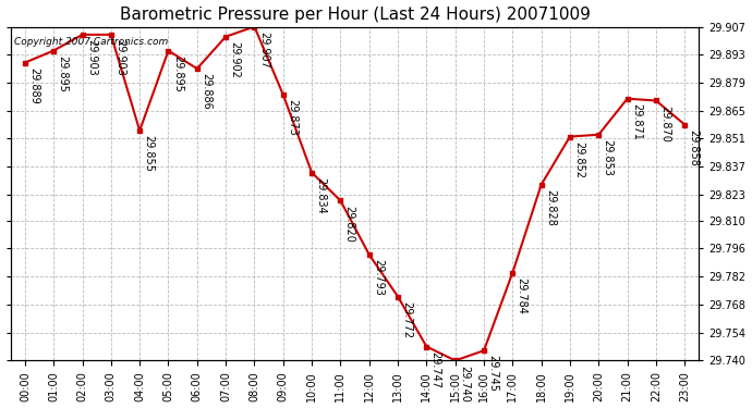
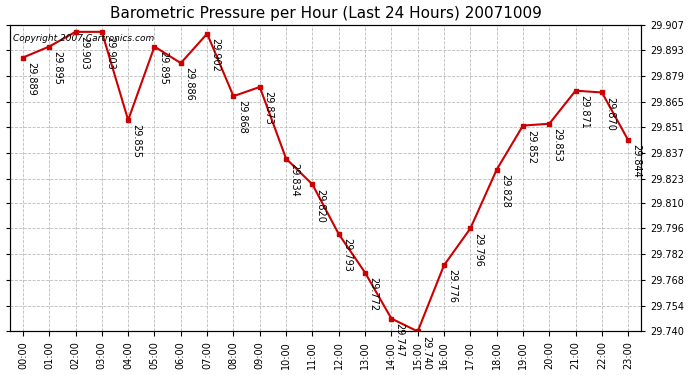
08:00: 29.907 -> 29.868
16:00: 29.745 -> 29.776
17:00: 29.784 -> 29.796
23:00: 29.858 -> 29.844
